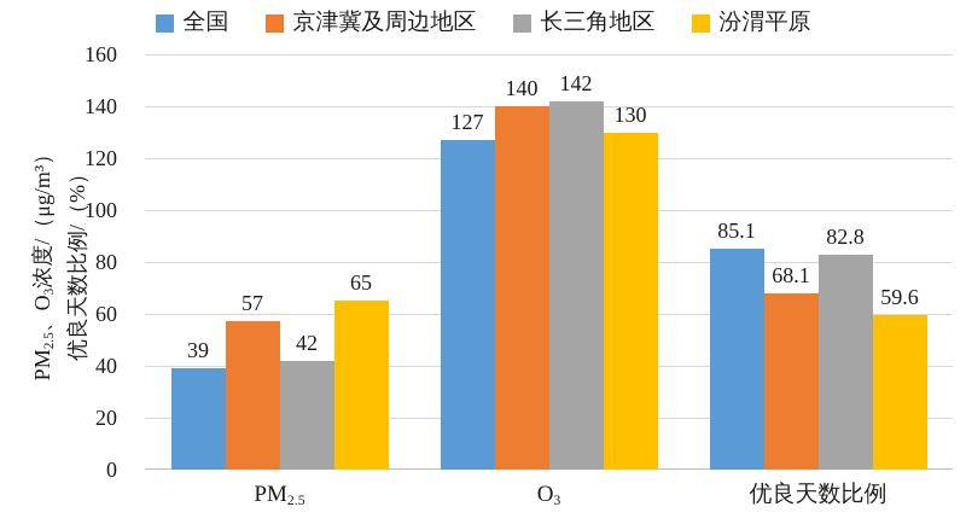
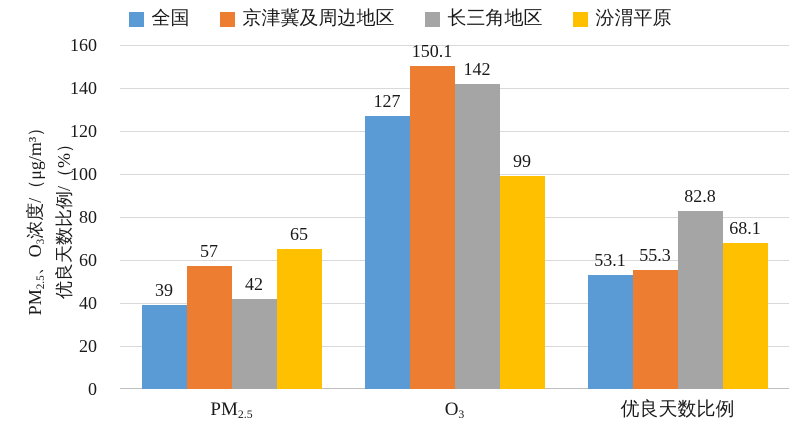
京津冀及周边地区/O3: 140 -> 150.1
汾渭平原/O3: 130 -> 99
全国/优良天数比例: 85.1 -> 53.1
京津冀及周边地区/优良天数比例: 68.1 -> 55.3
汾渭平原/优良天数比例: 59.6 -> 68.1
